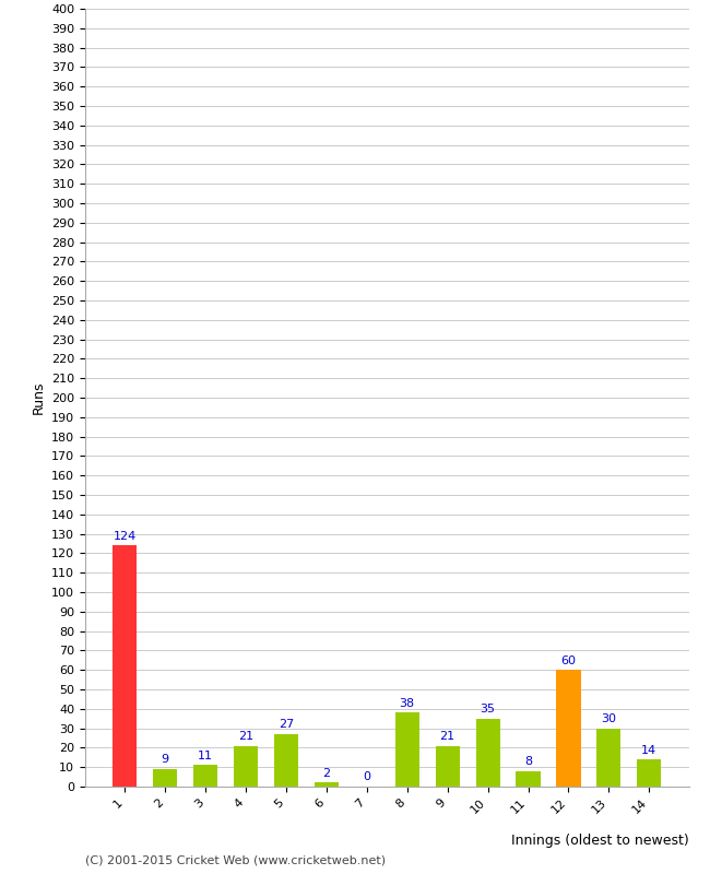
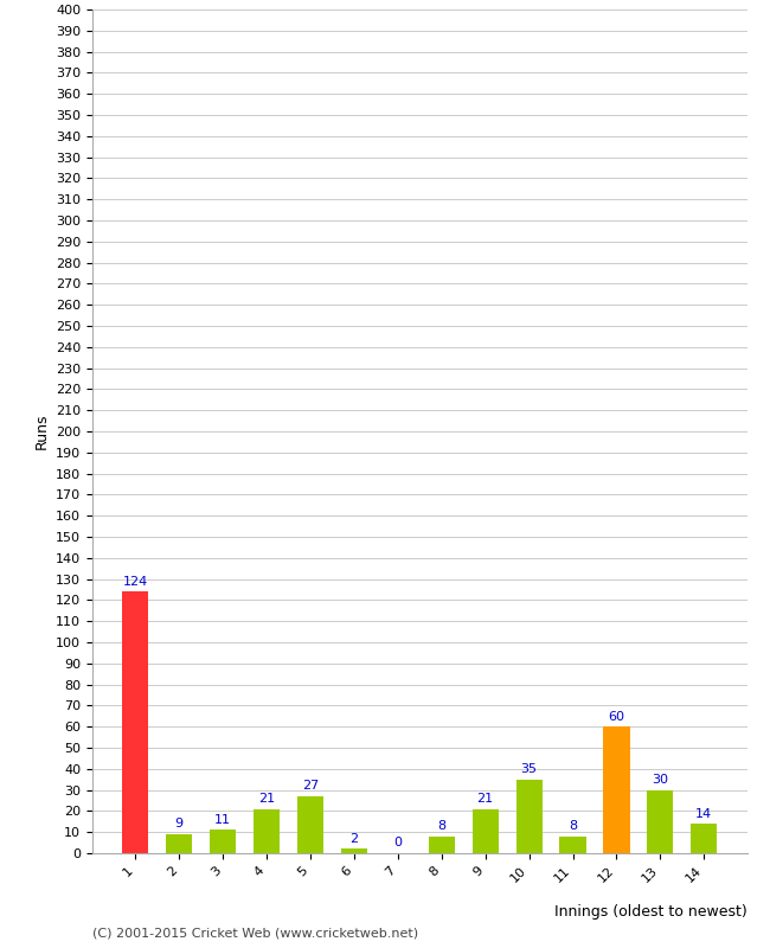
8: 38 -> 8
